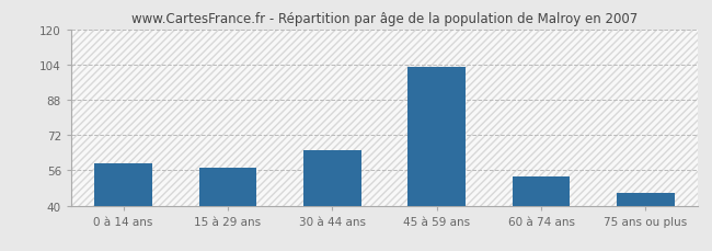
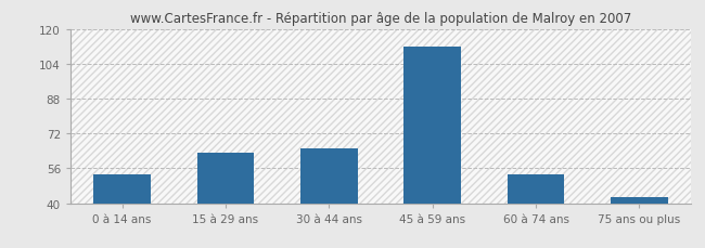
0 à 14 ans: 59 -> 53
15 à 29 ans: 57 -> 63
45 à 59 ans: 103 -> 112
75 ans ou plus: 46 -> 43
